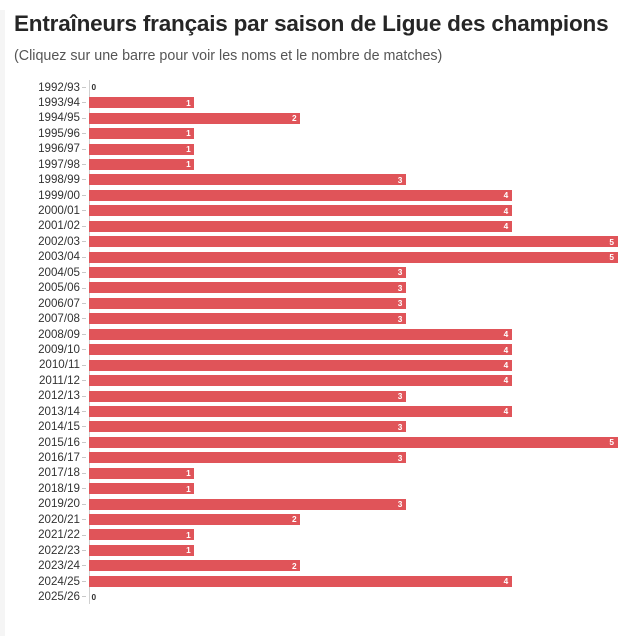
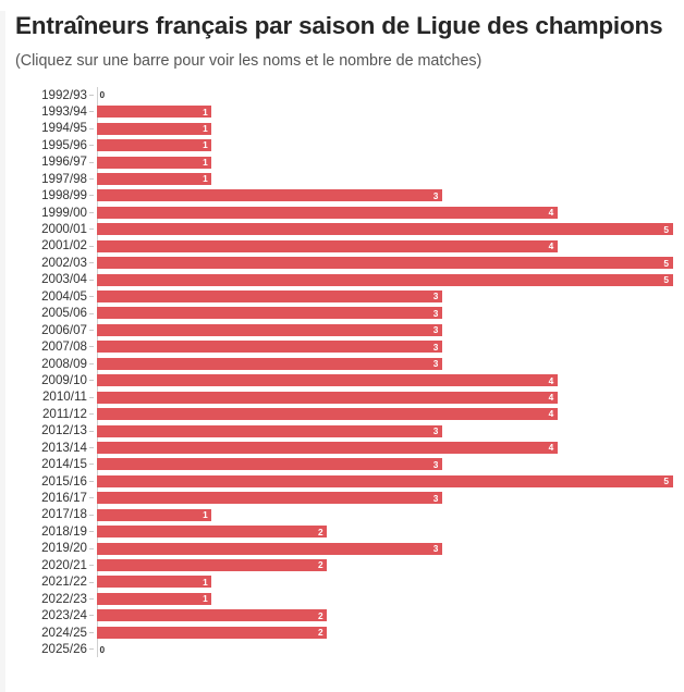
1994/95: 2 -> 1
2000/01: 4 -> 5
2008/09: 4 -> 3
2018/19: 1 -> 2
2024/25: 4 -> 2
